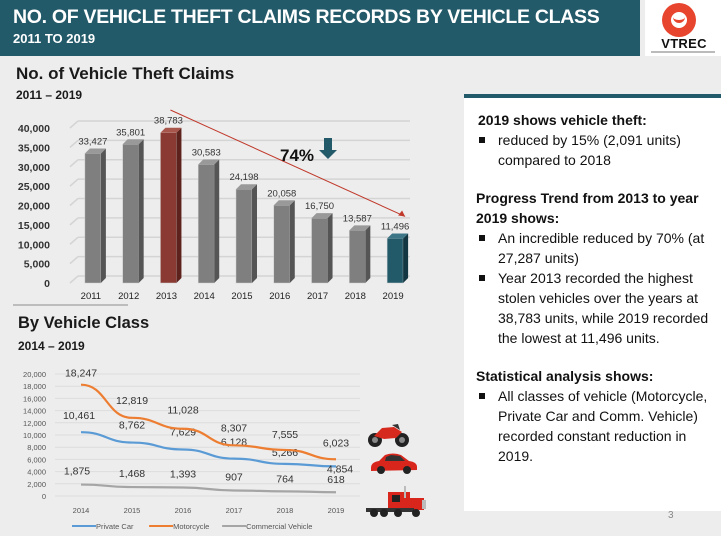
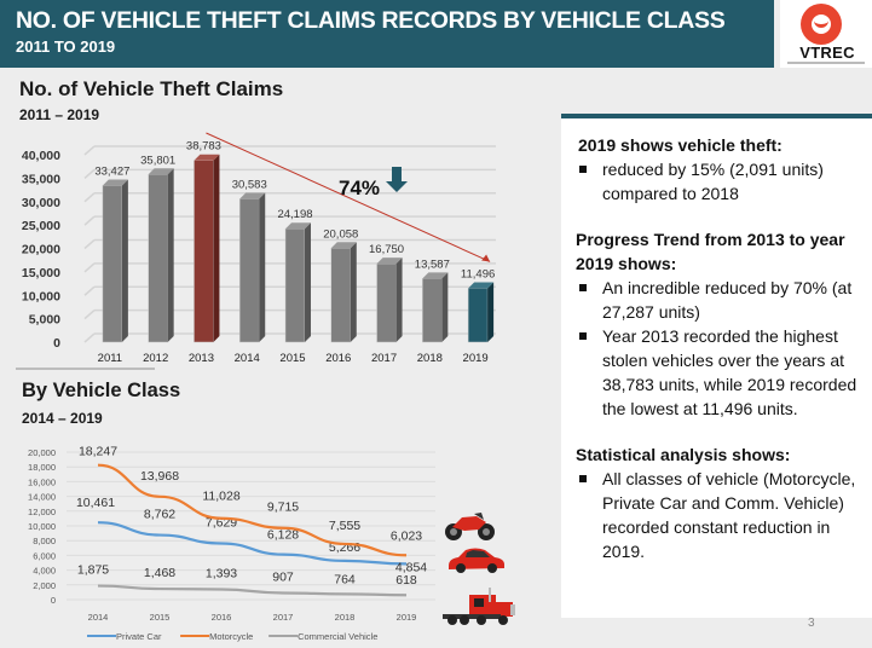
By Vehicle Class/Motorcycle/2015: 12,819 -> 13,968
By Vehicle Class/Motorcycle/2017: 8,307 -> 9,715
